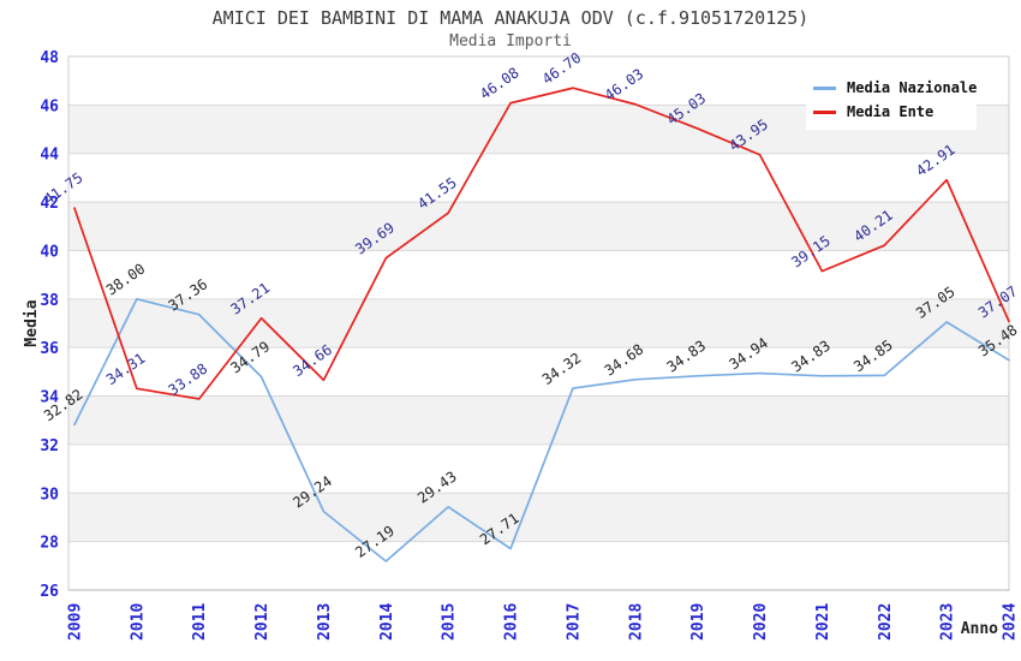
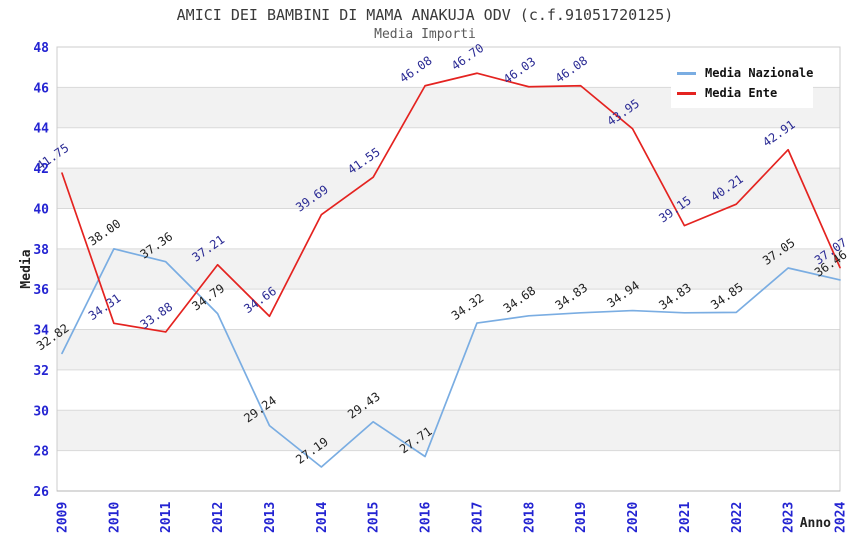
Media Ente/2019: 45.03 -> 46.08
Media Nazionale/2024: 35.48 -> 36.46
